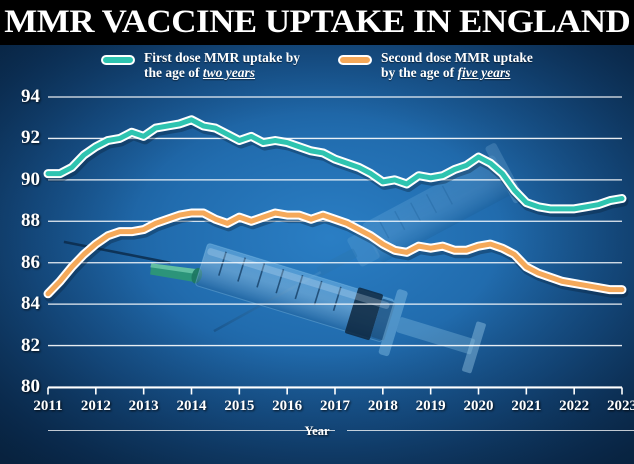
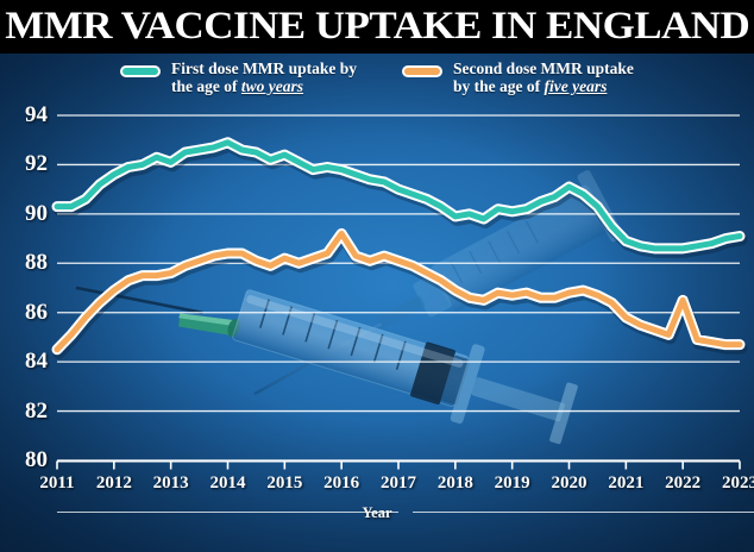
First dose MMR uptake by the age of two years/2015: 91.9 -> 92.4
Second dose MMR uptake by the age of five years/2016: 88.3 -> 89.2
Second dose MMR uptake by the age of five years/2022: 85.0 -> 86.5
